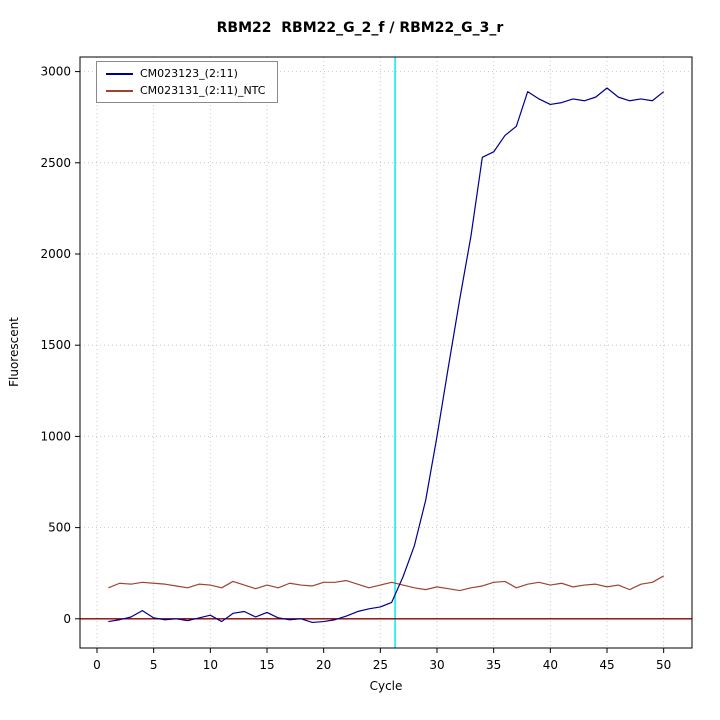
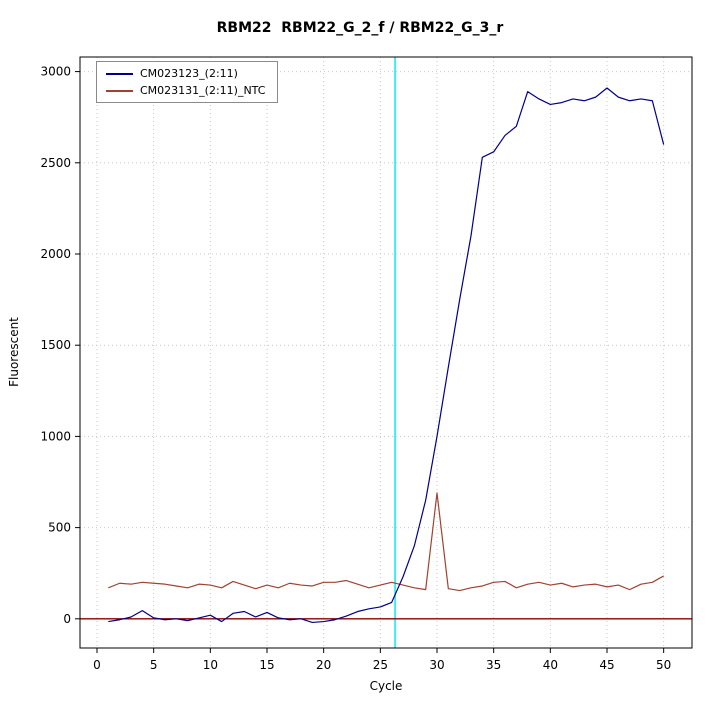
CM023131_(2:11)_NTC/30: 180 -> 690
CM023123_(2:11)/50: 2890 -> 2600
